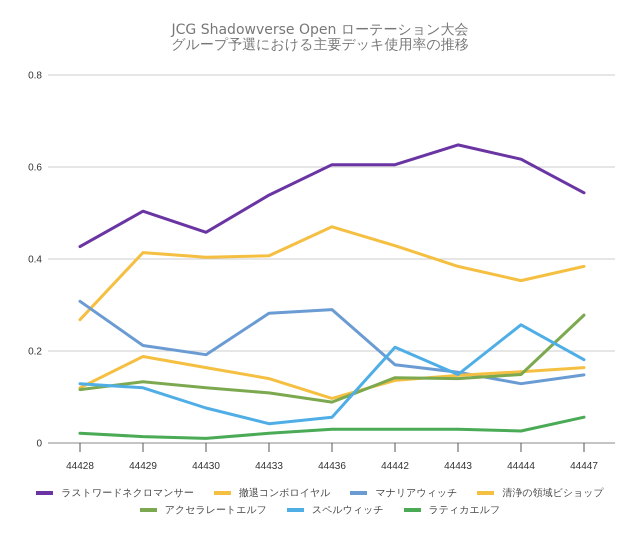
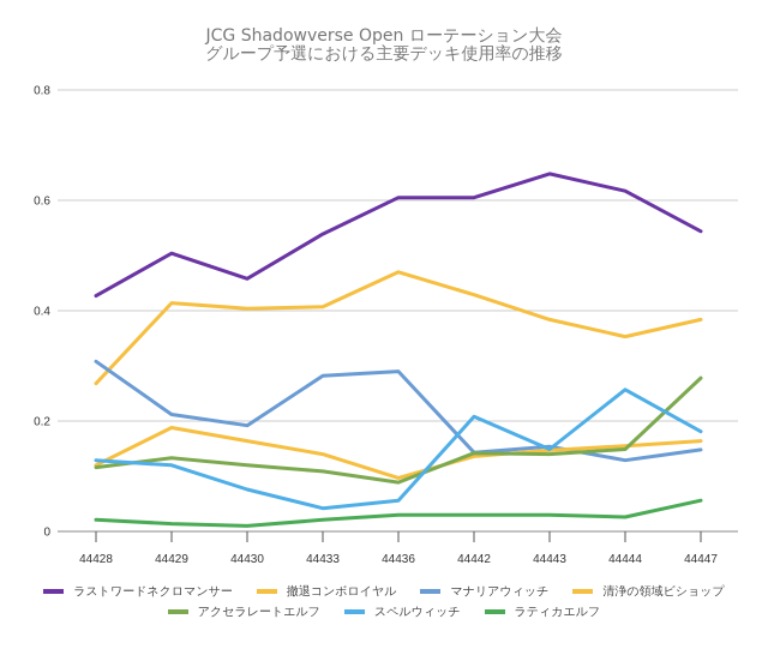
マナリアウィッチ/44442: 0.17 -> 0.14
